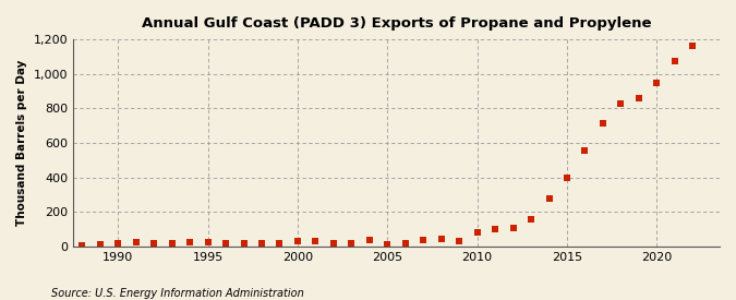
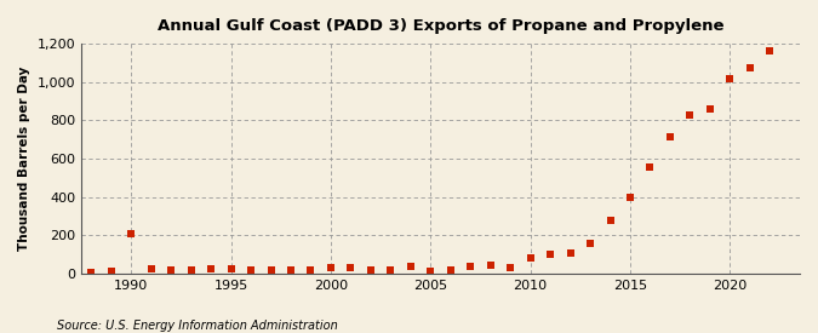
1990: 20 -> 210
2020: 950 -> 1,020
